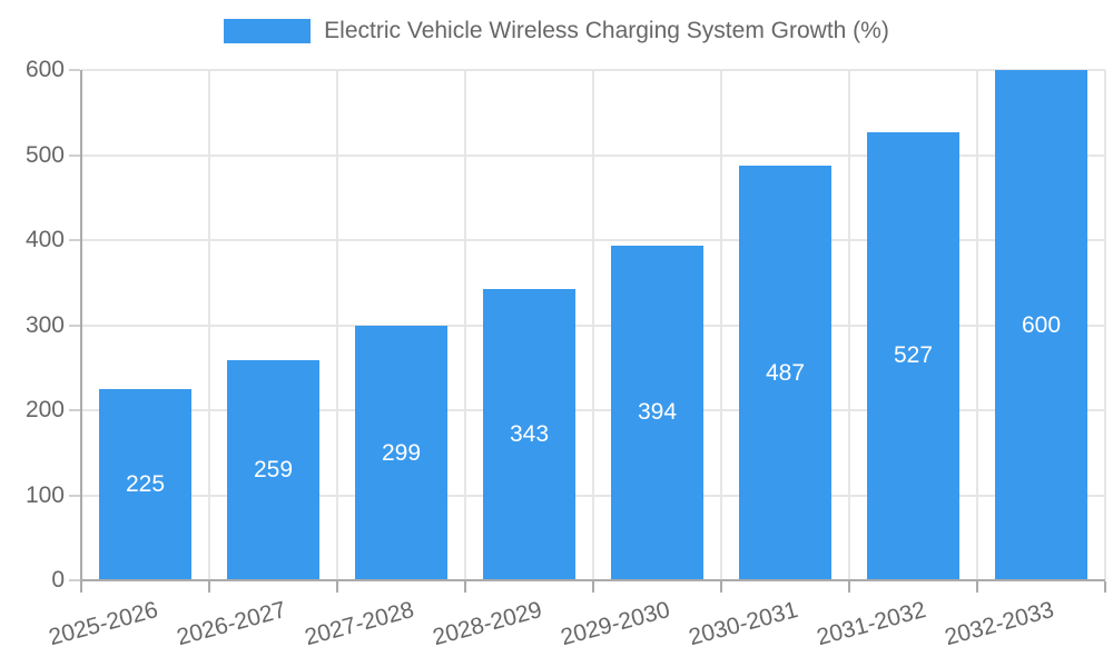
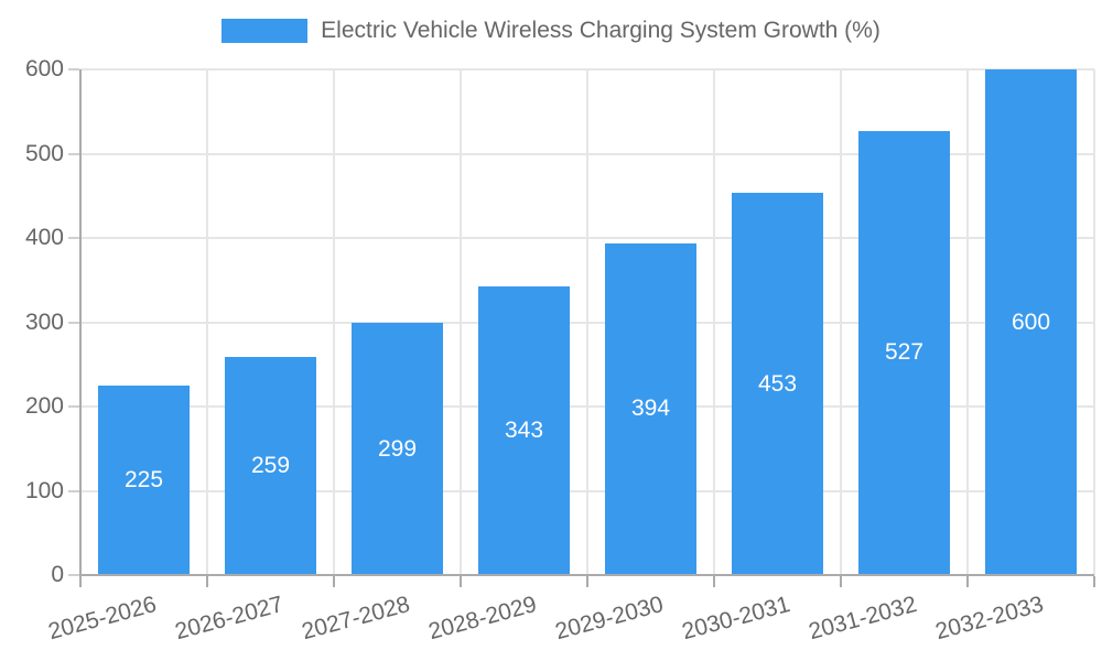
2030-2031: 487 -> 453
